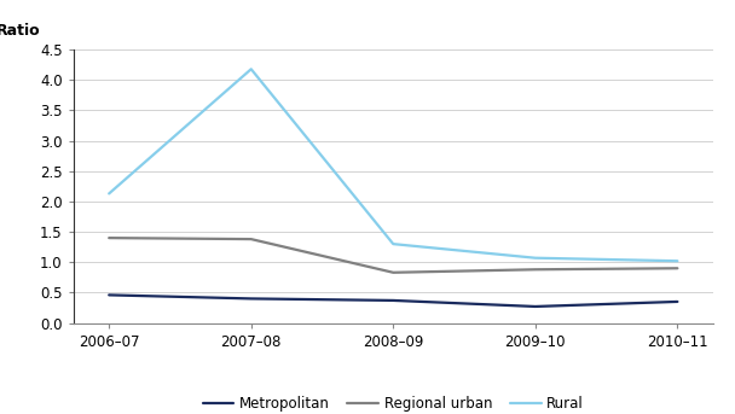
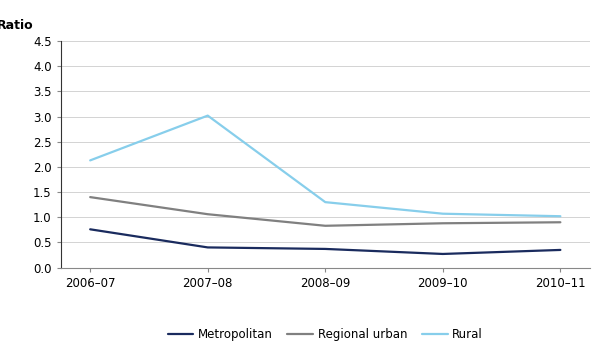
Metropolitan/2006–07: 0.46 -> 0.76
Regional urban/2007–08: 1.38 -> 1.06
Rural/2007–08: 4.18 -> 3.02
